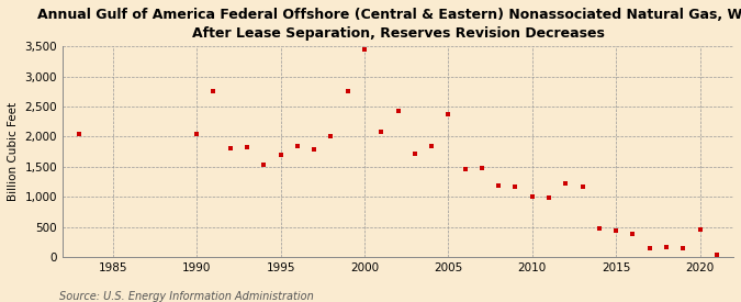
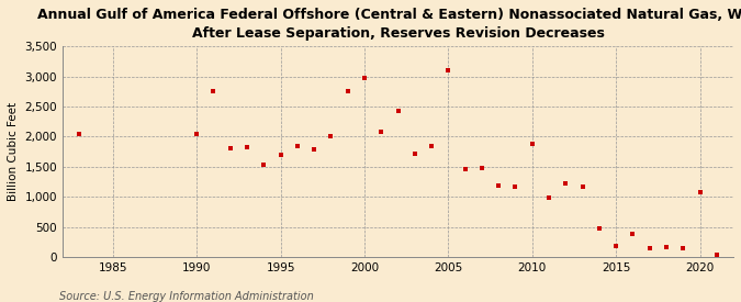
2000: 3,450 -> 2,980
2005: 2,380 -> 3,100
2010: 1,000 -> 1,880
2015: 440 -> 180
2020: 460 -> 1,080
